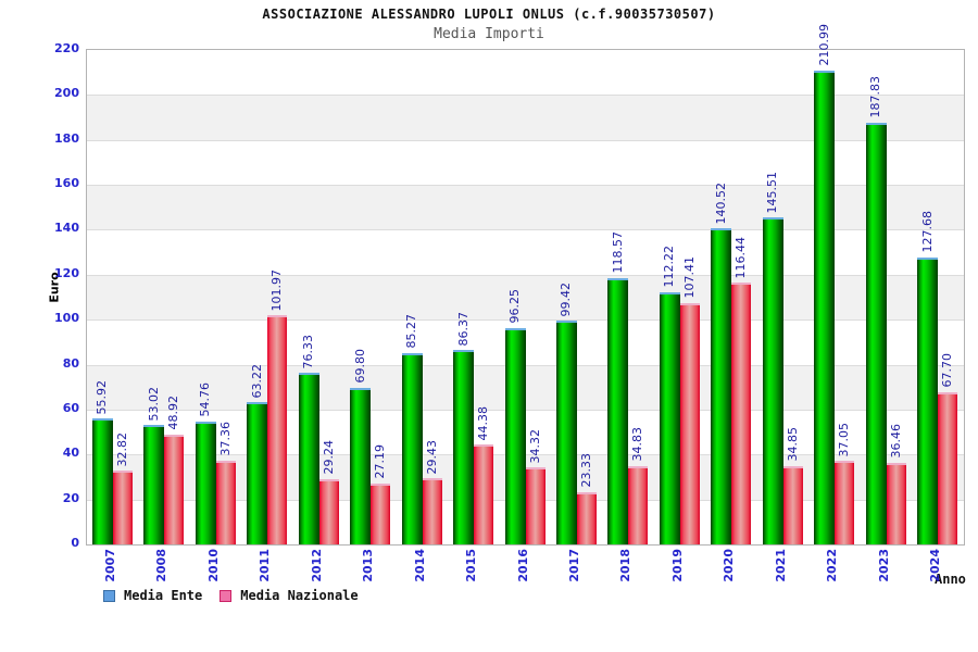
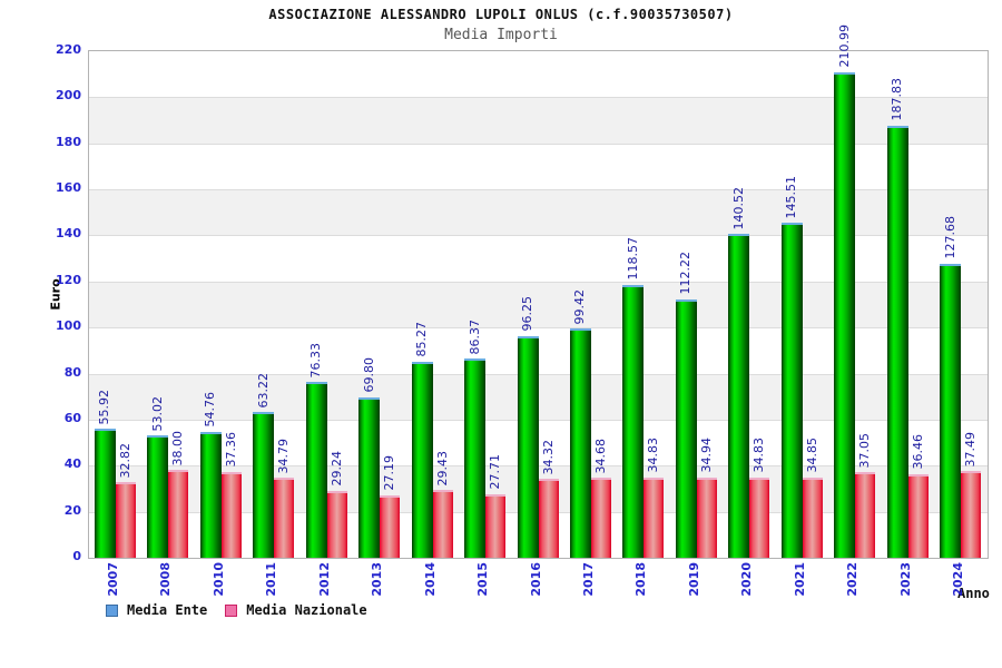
Media Nazionale/2008: 48.92 -> 38.00
Media Nazionale/2011: 101.97 -> 34.79
Media Nazionale/2015: 44.38 -> 27.71
Media Nazionale/2017: 23.33 -> 34.68
Media Nazionale/2019: 107.41 -> 34.94
Media Nazionale/2020: 116.44 -> 34.83
Media Nazionale/2024: 67.70 -> 37.49
